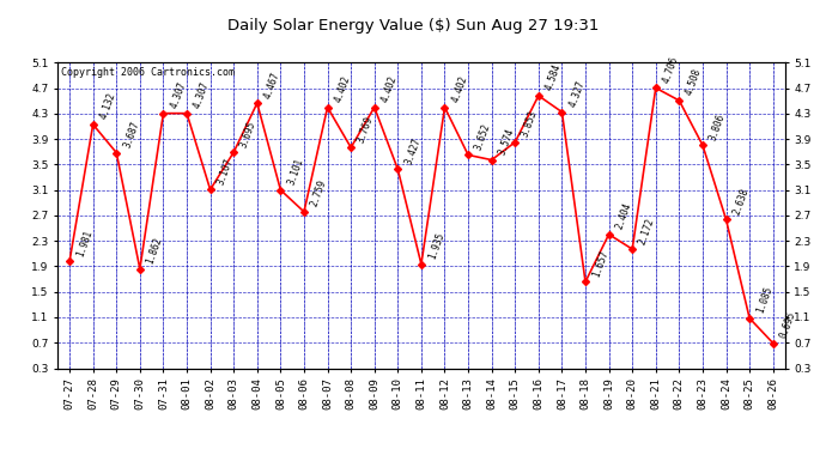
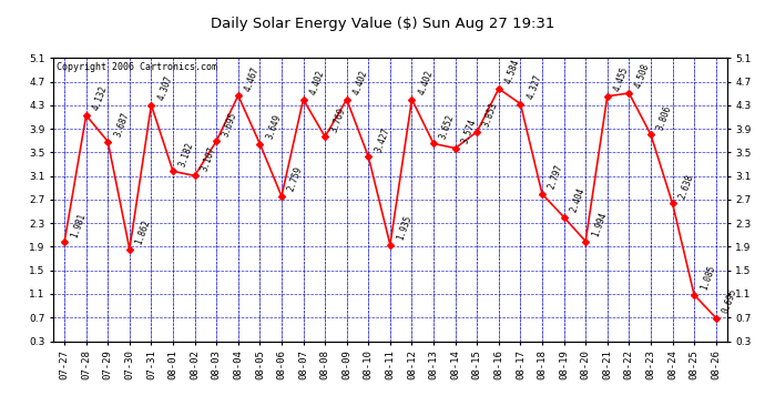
08-01: 4.307 -> 3.182
08-05: 3.101 -> 3.649
08-18: 1.657 -> 2.797
08-20: 2.172 -> 1.994
08-21: 4.706 -> 4.455
